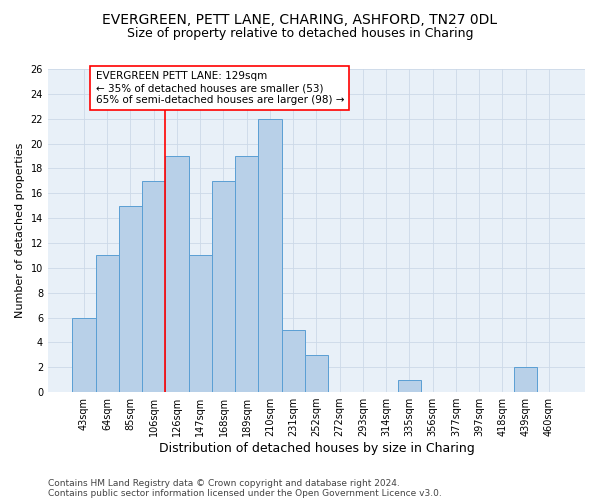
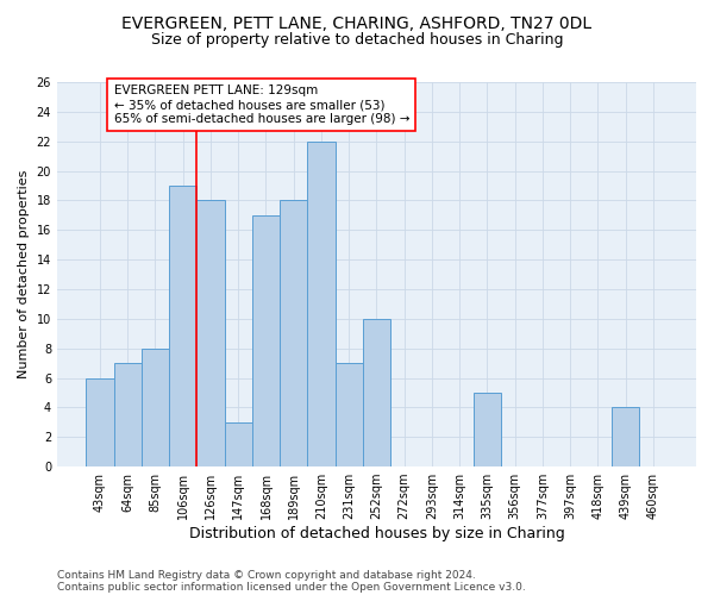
64sqm: 11 -> 7
85sqm: 15 -> 8
106sqm: 17 -> 19
126sqm: 19 -> 18
147sqm: 11 -> 3
189sqm: 19 -> 18
231sqm: 5 -> 7
252sqm: 3 -> 10
335sqm: 1 -> 5
439sqm: 2 -> 4
